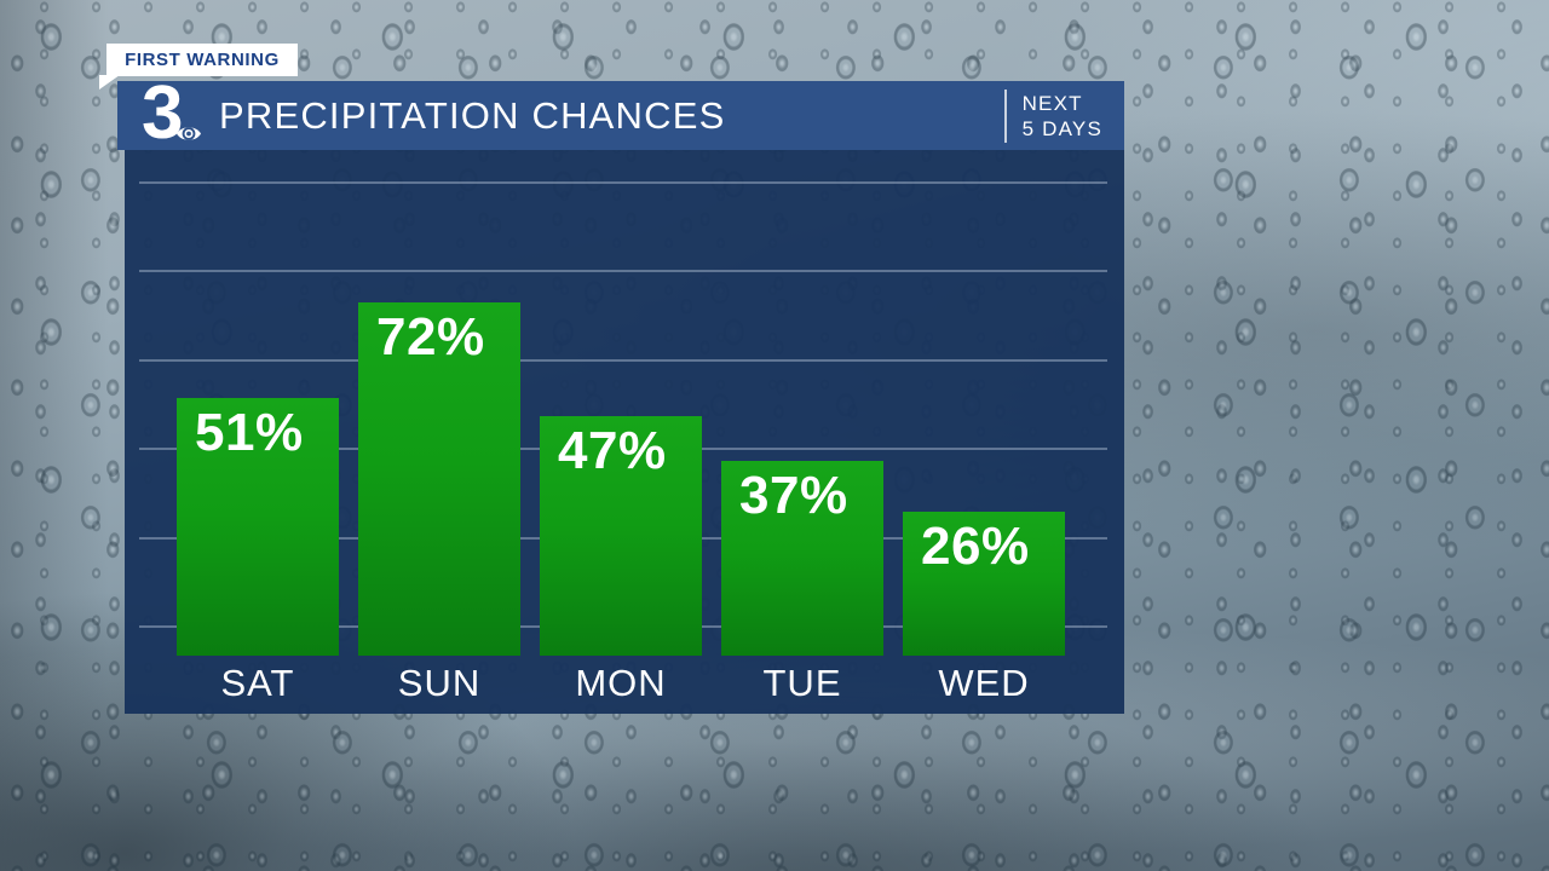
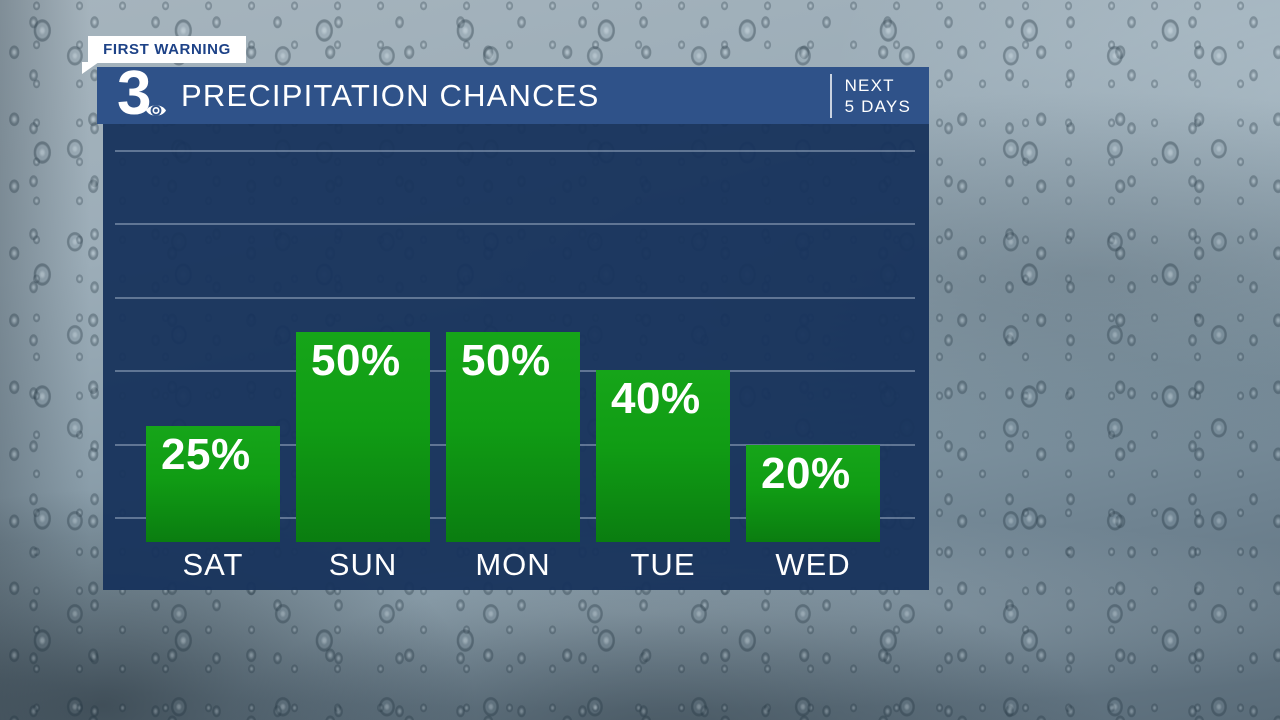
SAT: 51% -> 25%
SUN: 72% -> 50%
MON: 47% -> 50%
TUE: 37% -> 40%
WED: 26% -> 20%
